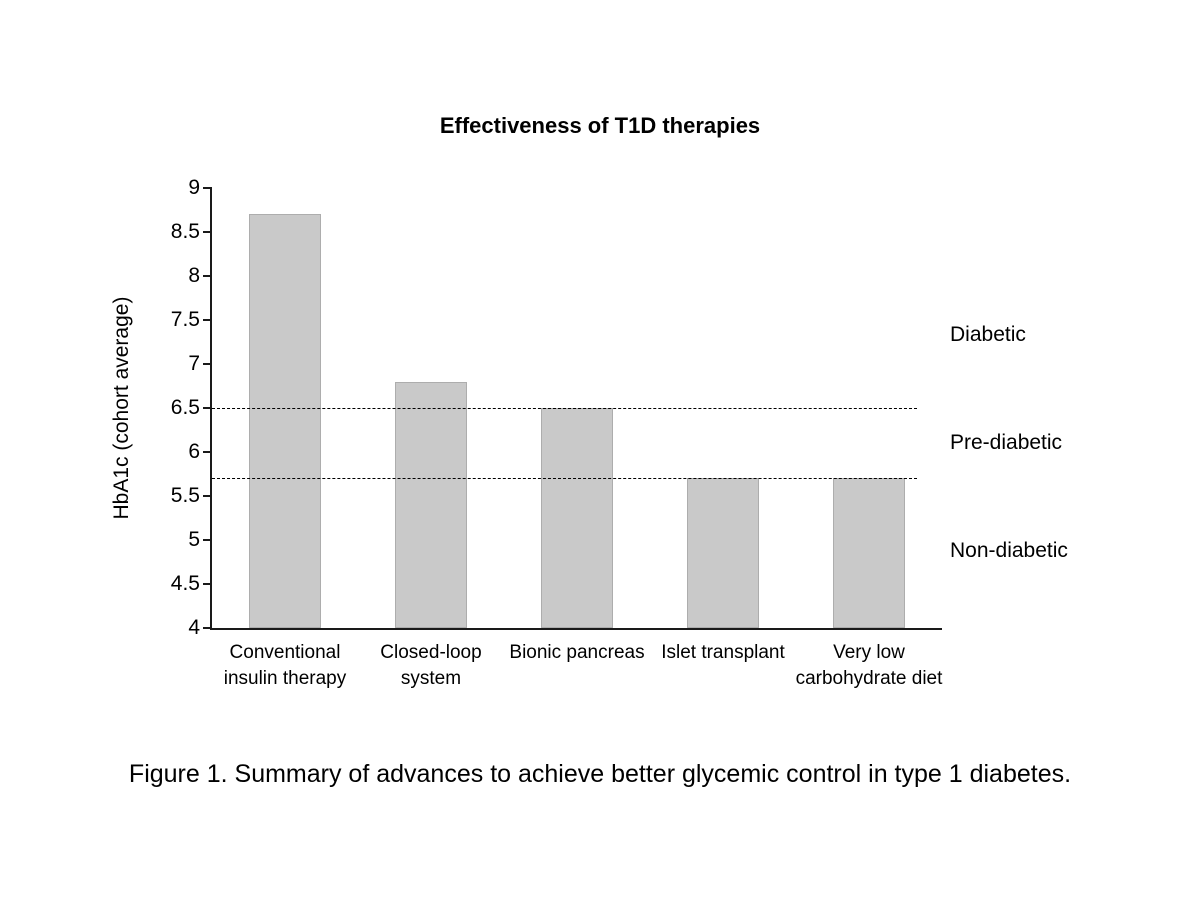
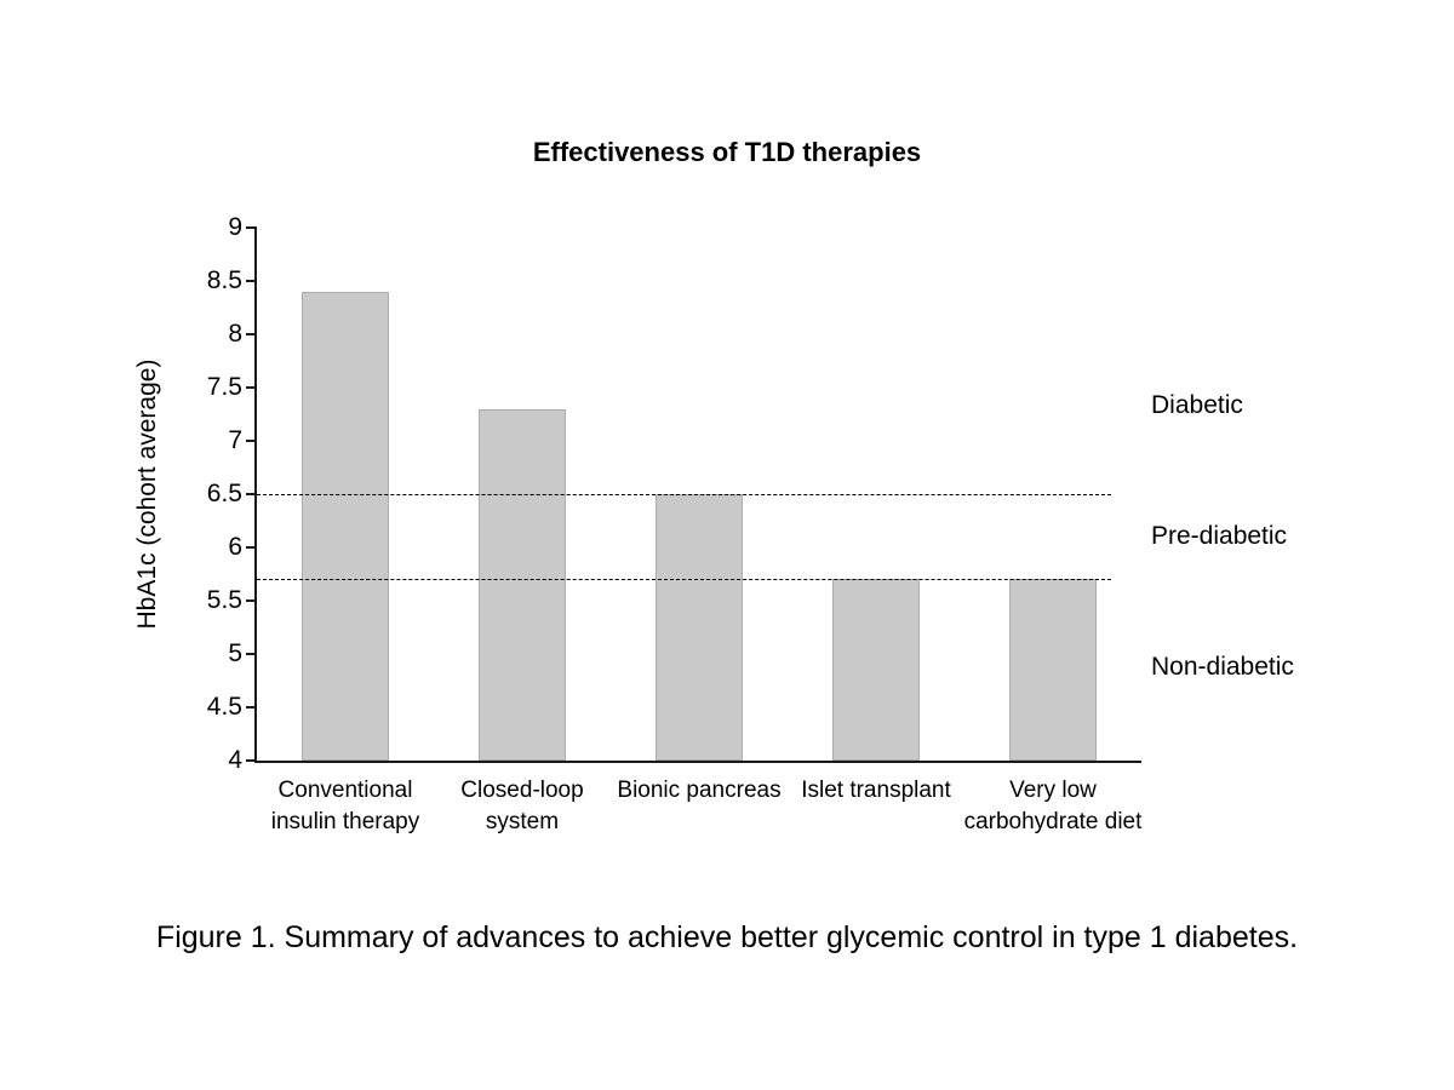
Conventional insulin therapy: 8.7 -> 8.4
Closed-loop system: 6.8 -> 7.3
